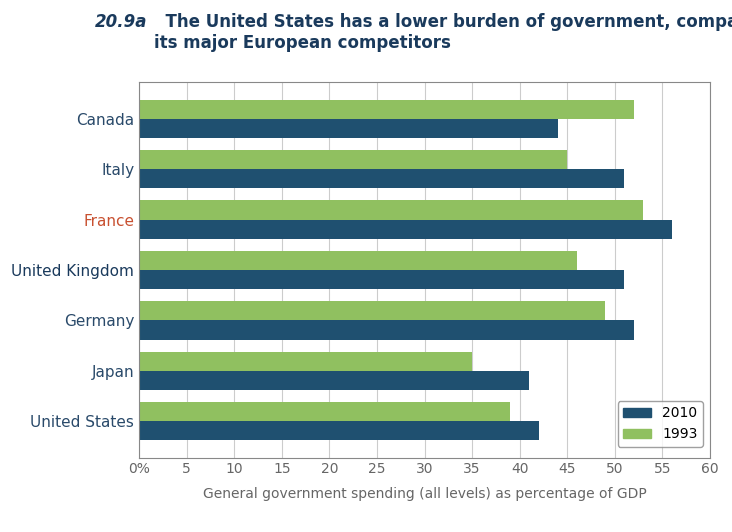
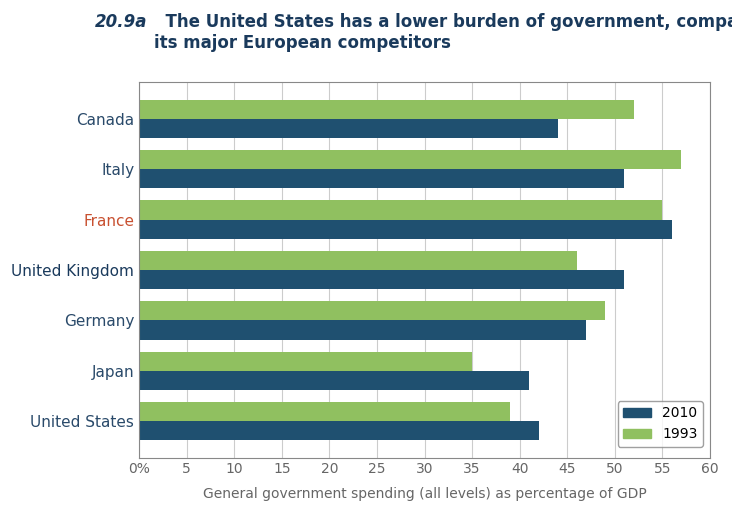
1993/Italy: 45 -> 57
1993/France: 53 -> 55
2010/Germany: 52 -> 47
